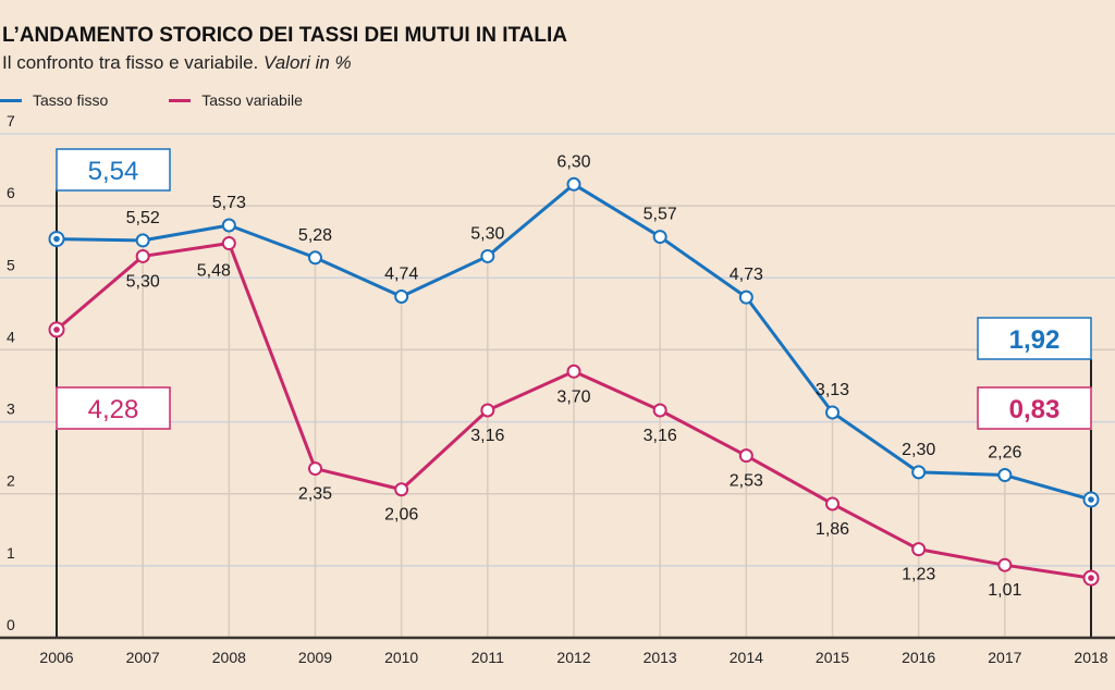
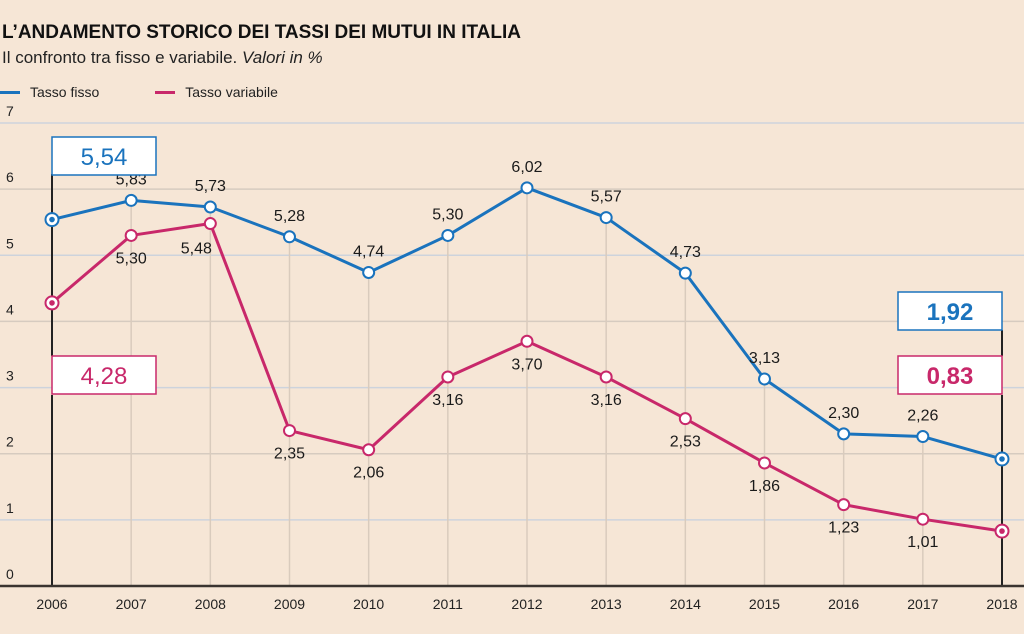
Tasso fisso/2007: 5,52 -> 5,83
Tasso fisso/2012: 6,30 -> 6,02
